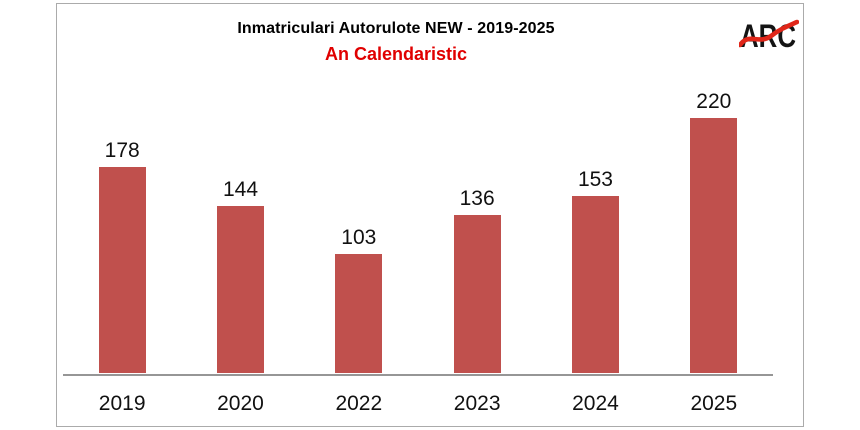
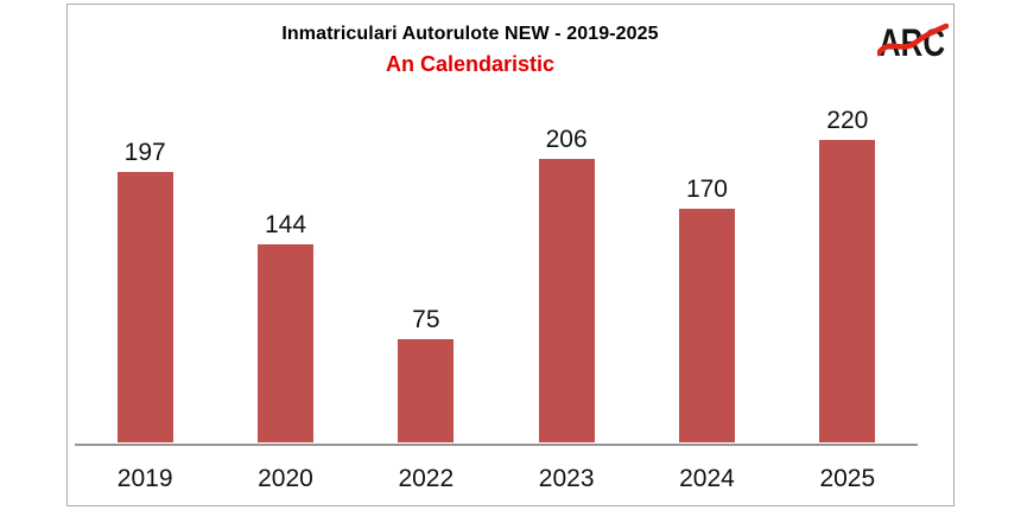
2019: 178 -> 197
2022: 103 -> 75
2023: 136 -> 206
2024: 153 -> 170
